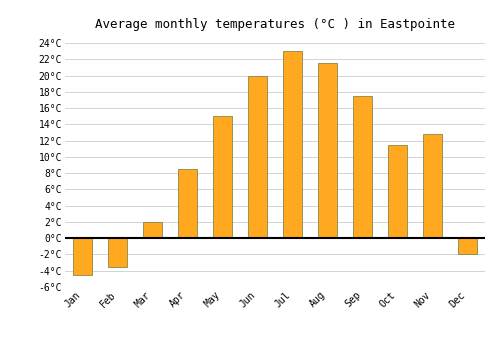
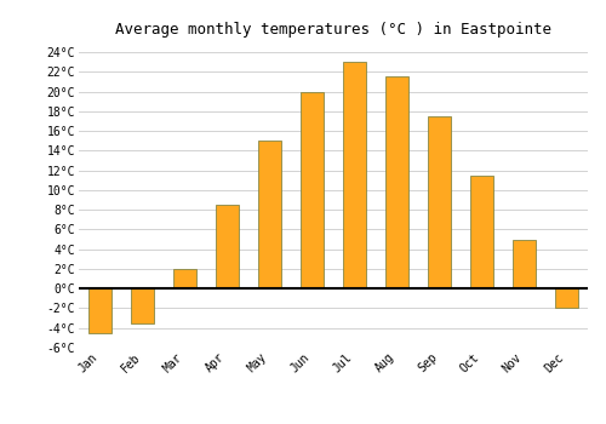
Nov: 12.8°C -> 5.0°C
